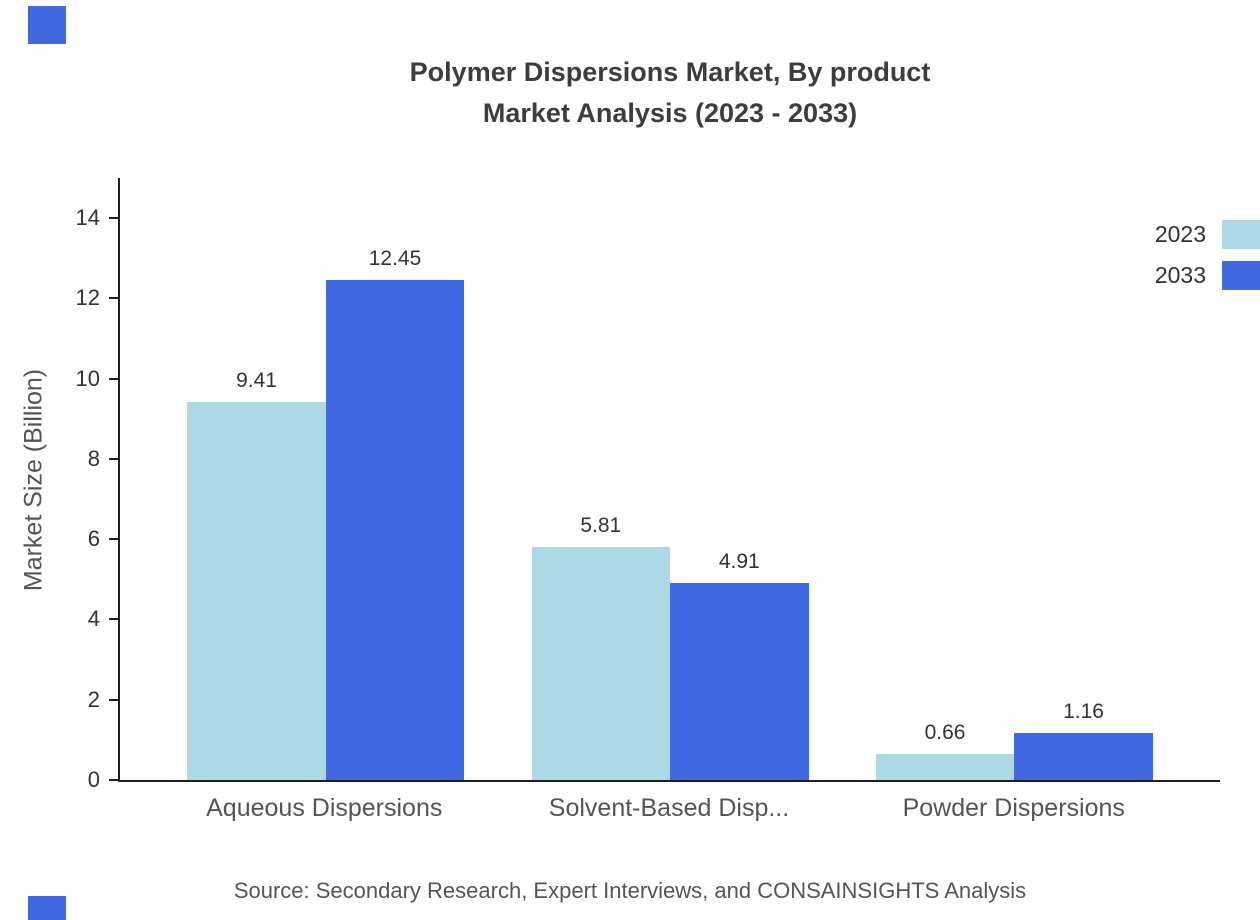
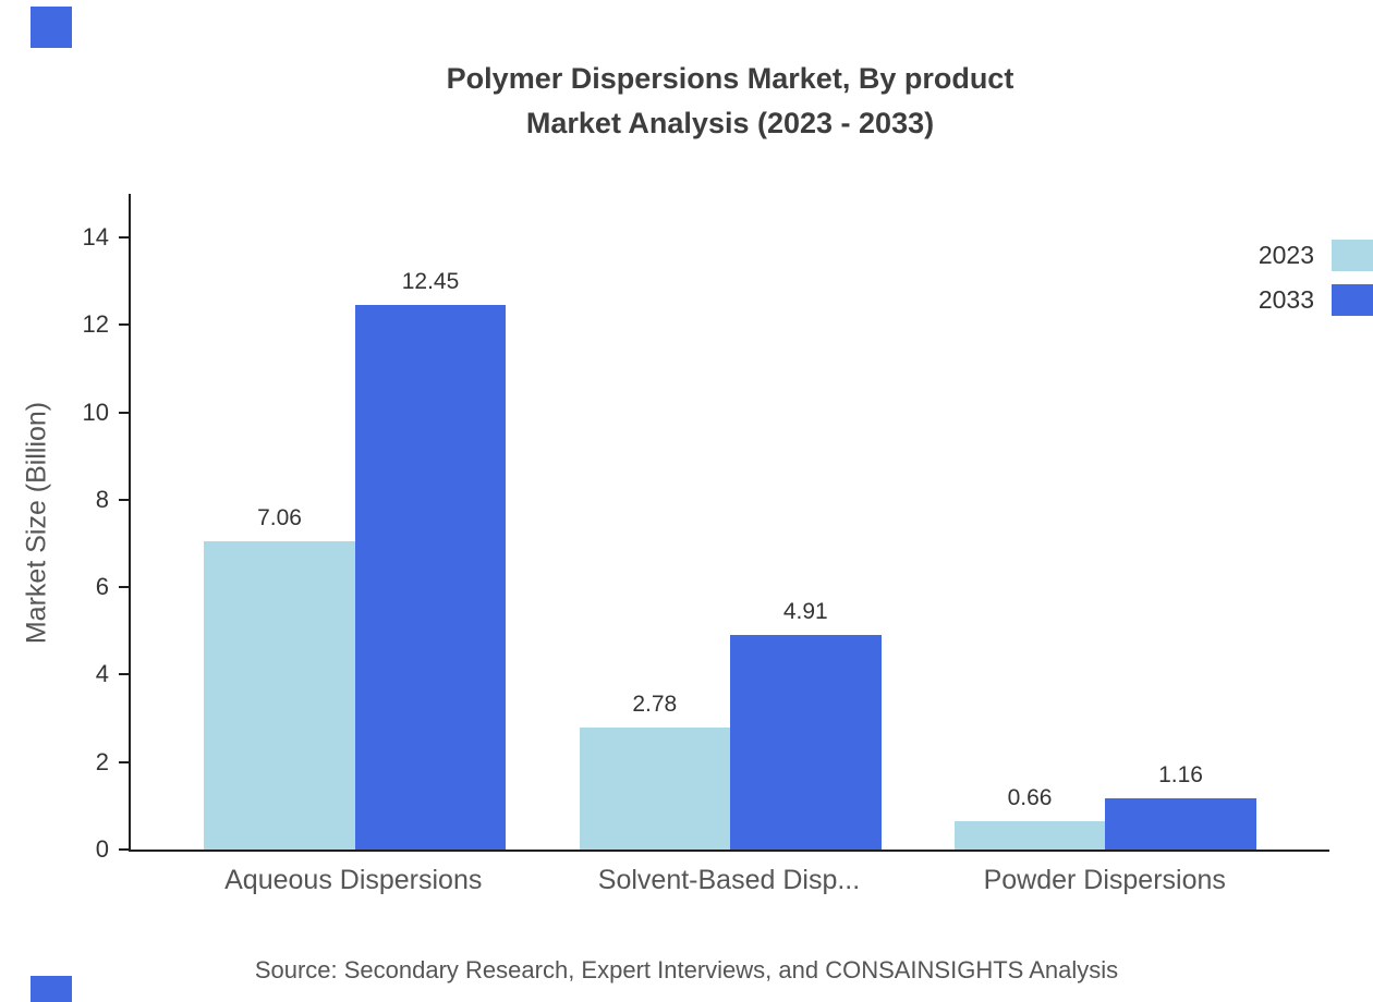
2023/Aqueous Dispersions: 9.41 -> 7.06
2023/Solvent-Based Disp...: 5.81 -> 2.78
